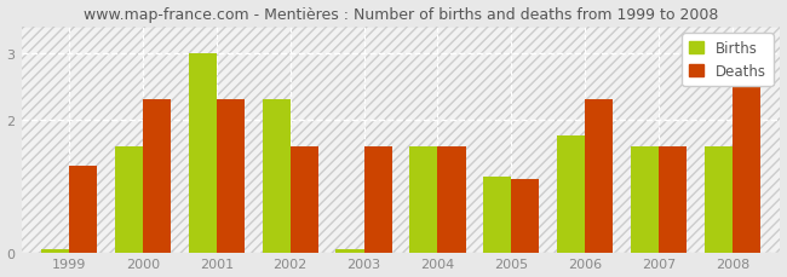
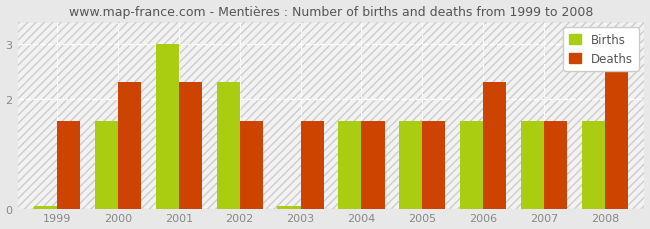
Deaths/1999: 1.3 -> 1.6
Births/2005: 1.14 -> 1.60
Deaths/2005: 1.1 -> 1.6
Births/2006: 1.76 -> 1.60
